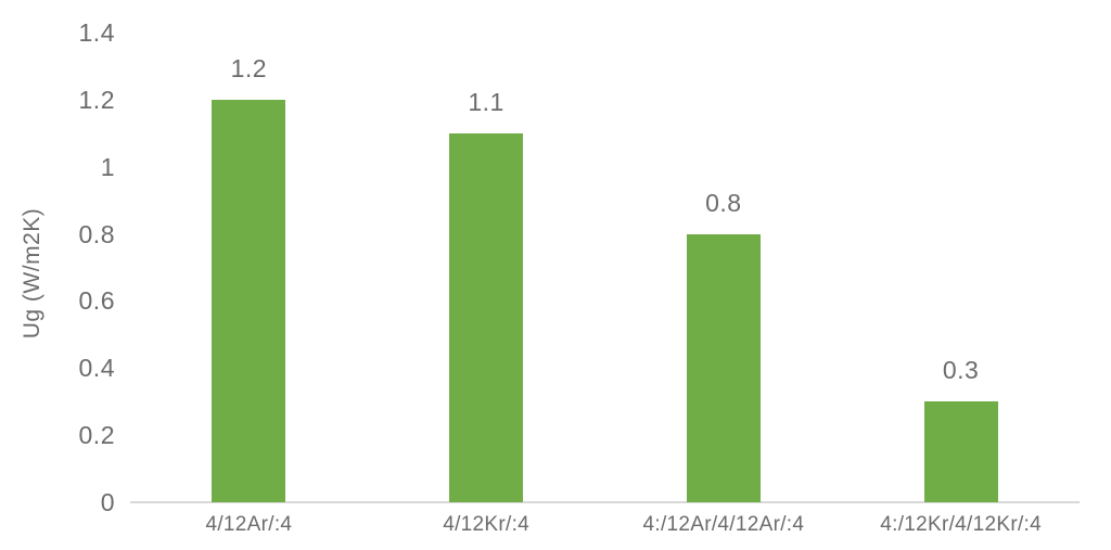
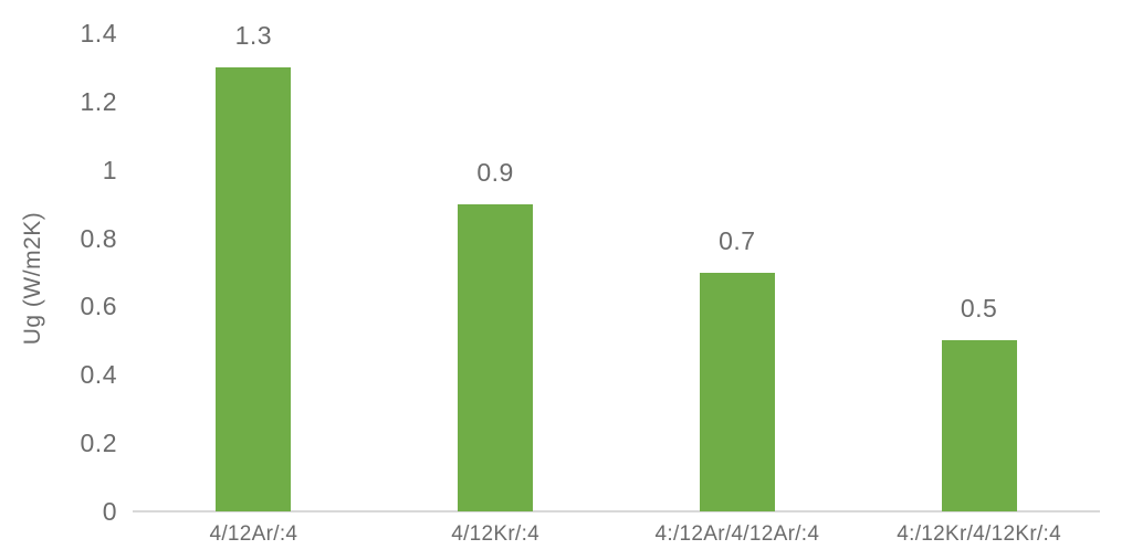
4/12Ar/:4: 1.2 -> 1.3
4/12Kr/:4: 1.1 -> 0.9
4:/12Ar/4/12Ar/:4: 0.8 -> 0.7
4:/12Kr/4/12Kr/:4: 0.3 -> 0.5
